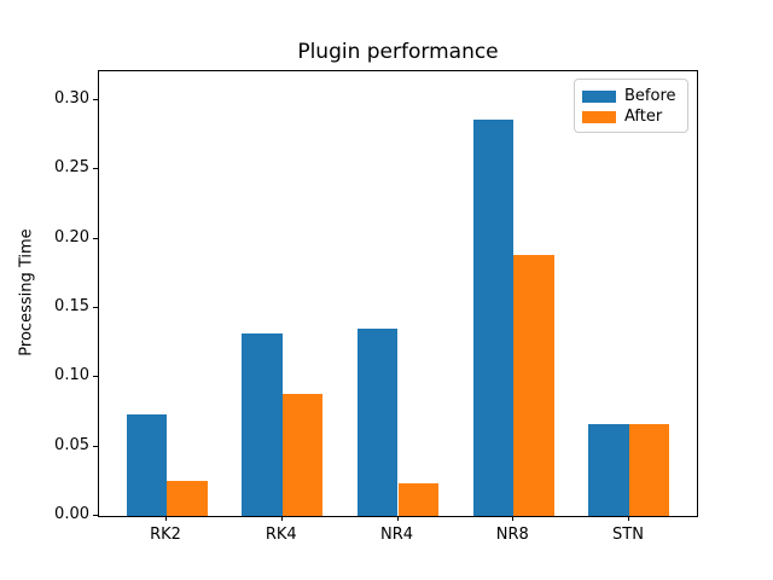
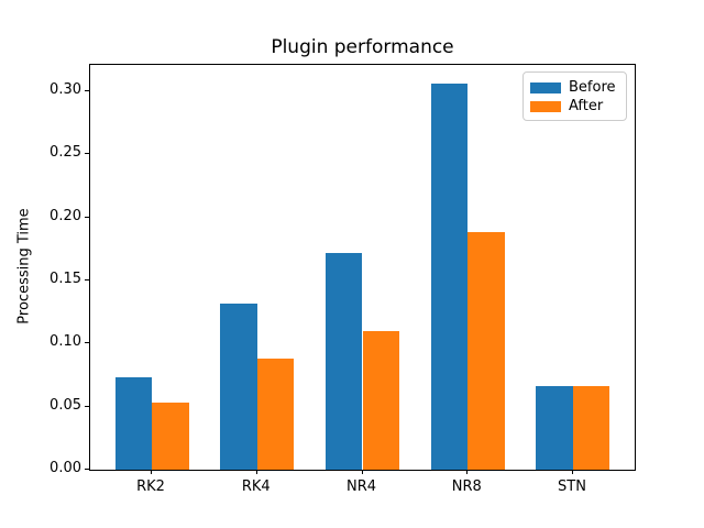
After/RK2: 0.025 -> 0.053
Before/NR4: 0.135 -> 0.172
After/NR4: 0.024 -> 0.110
Before/NR8: 0.286 -> 0.306
